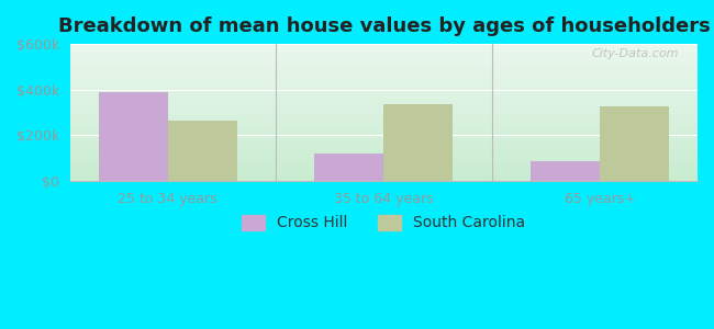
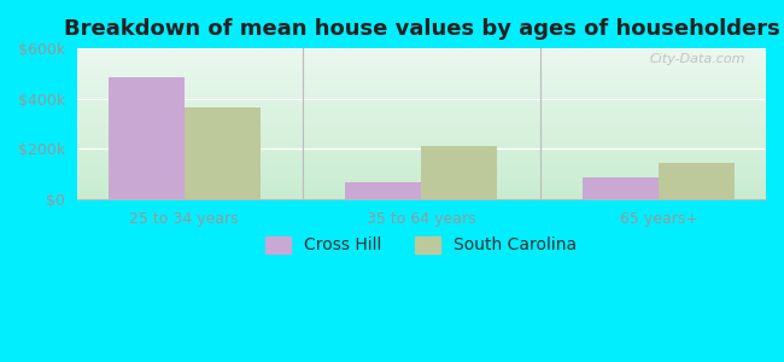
Cross Hill/25 to 34 years: $390k -> $485k
South Carolina/25 to 34 years: $265k -> $365k
Cross Hill/35 to 64 years: $120k -> $65k
South Carolina/35 to 64 years: $335k -> $210k
South Carolina/65 years+: $325k -> $145k
